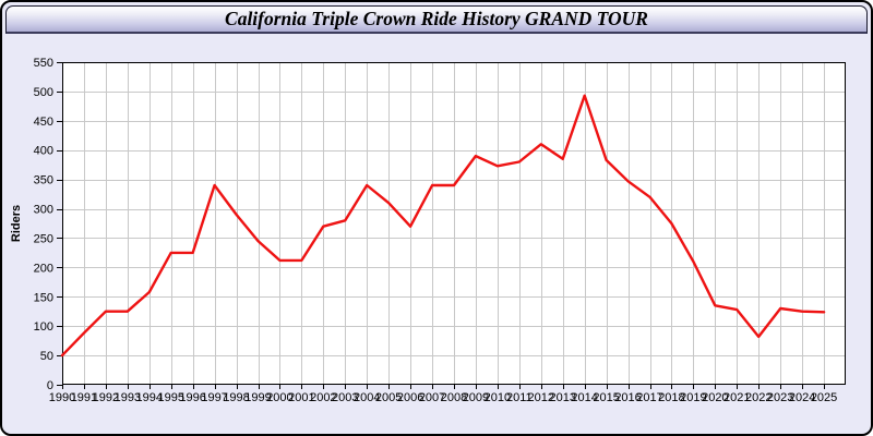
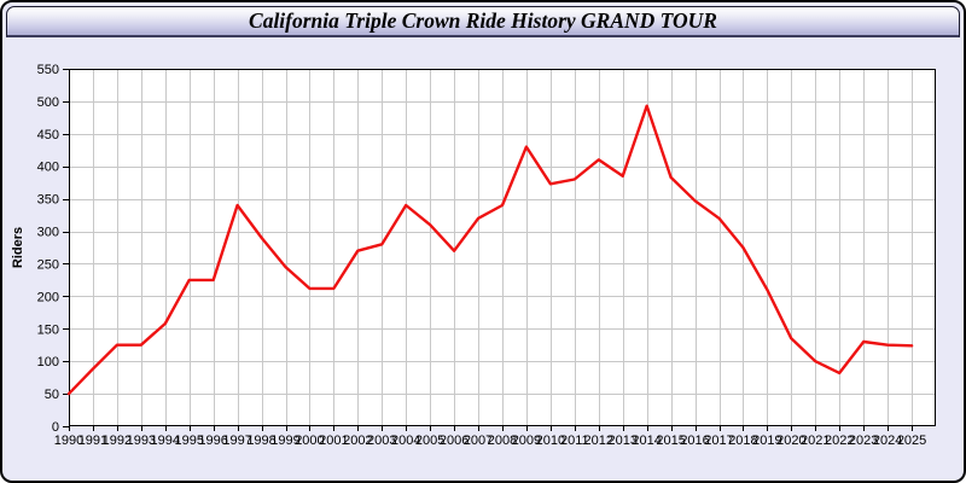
2007: 340 -> 320
2009: 390 -> 430
2021: 130 -> 100
